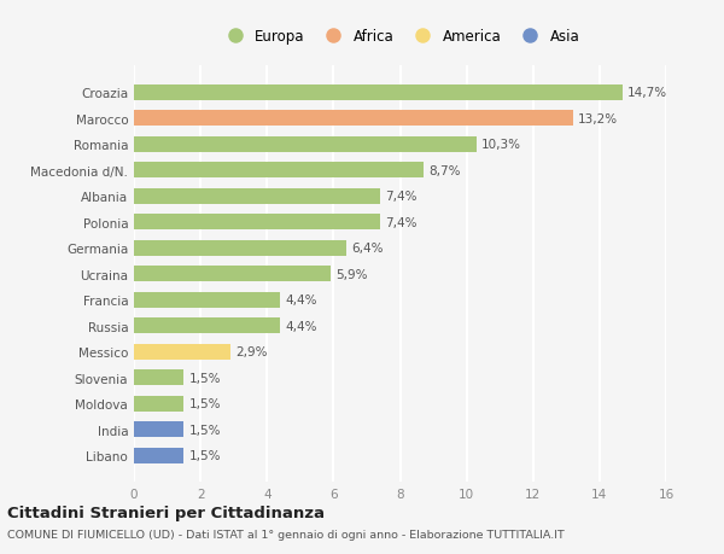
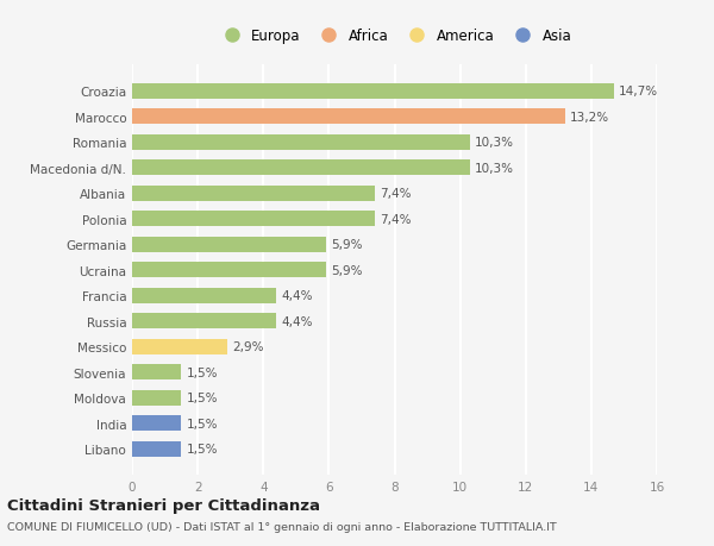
Macedonia d/N.: 8,7% -> 10,3%
Germania: 6,4% -> 5,9%
